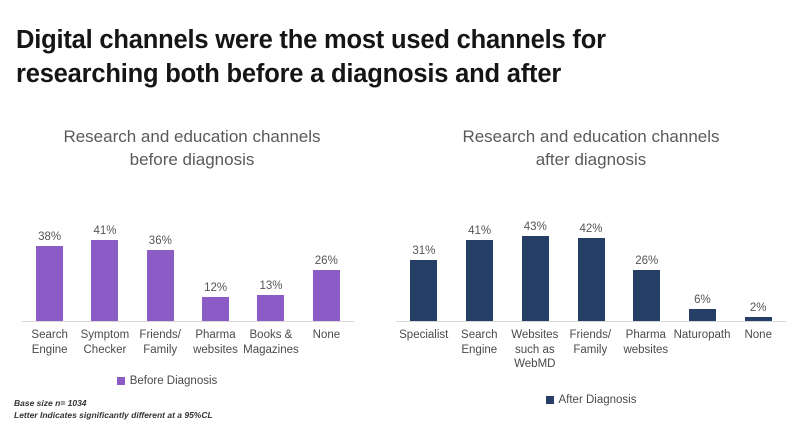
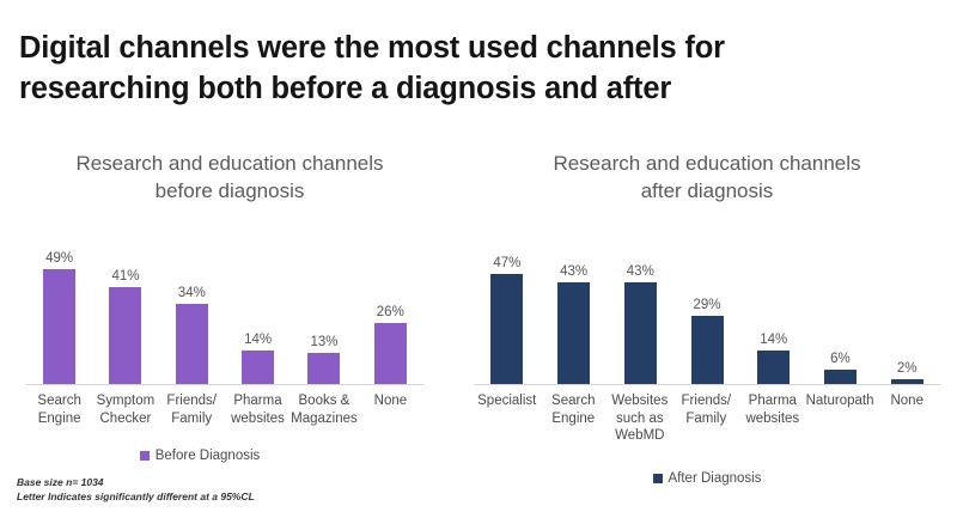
Research and education channels before diagnosis/Search Engine: 38% -> 49%
Research and education channels before diagnosis/Friends/ Family: 36% -> 34%
Research and education channels before diagnosis/Pharma websites: 12% -> 14%
Research and education channels after diagnosis/Specialist: 31% -> 47%
Research and education channels after diagnosis/Search Engine: 41% -> 43%
Research and education channels after diagnosis/Friends/ Family: 42% -> 29%
Research and education channels after diagnosis/Pharma websites: 26% -> 14%
